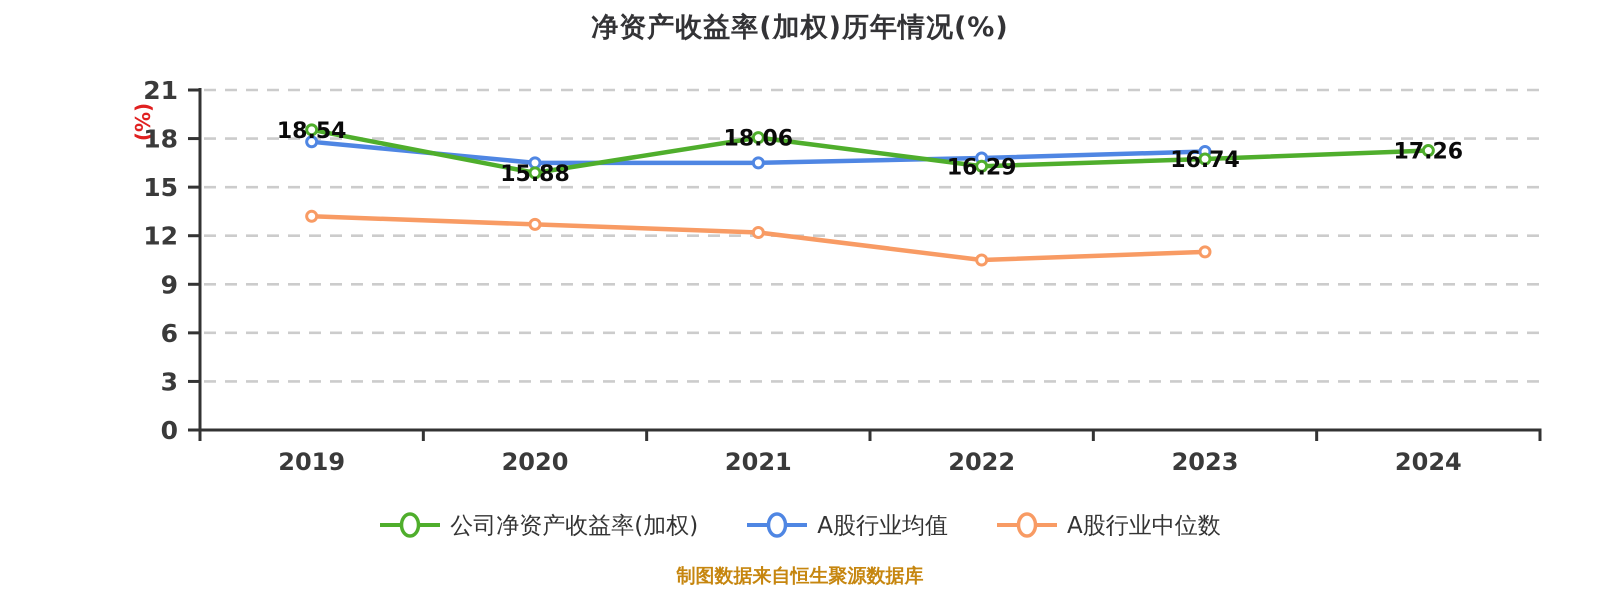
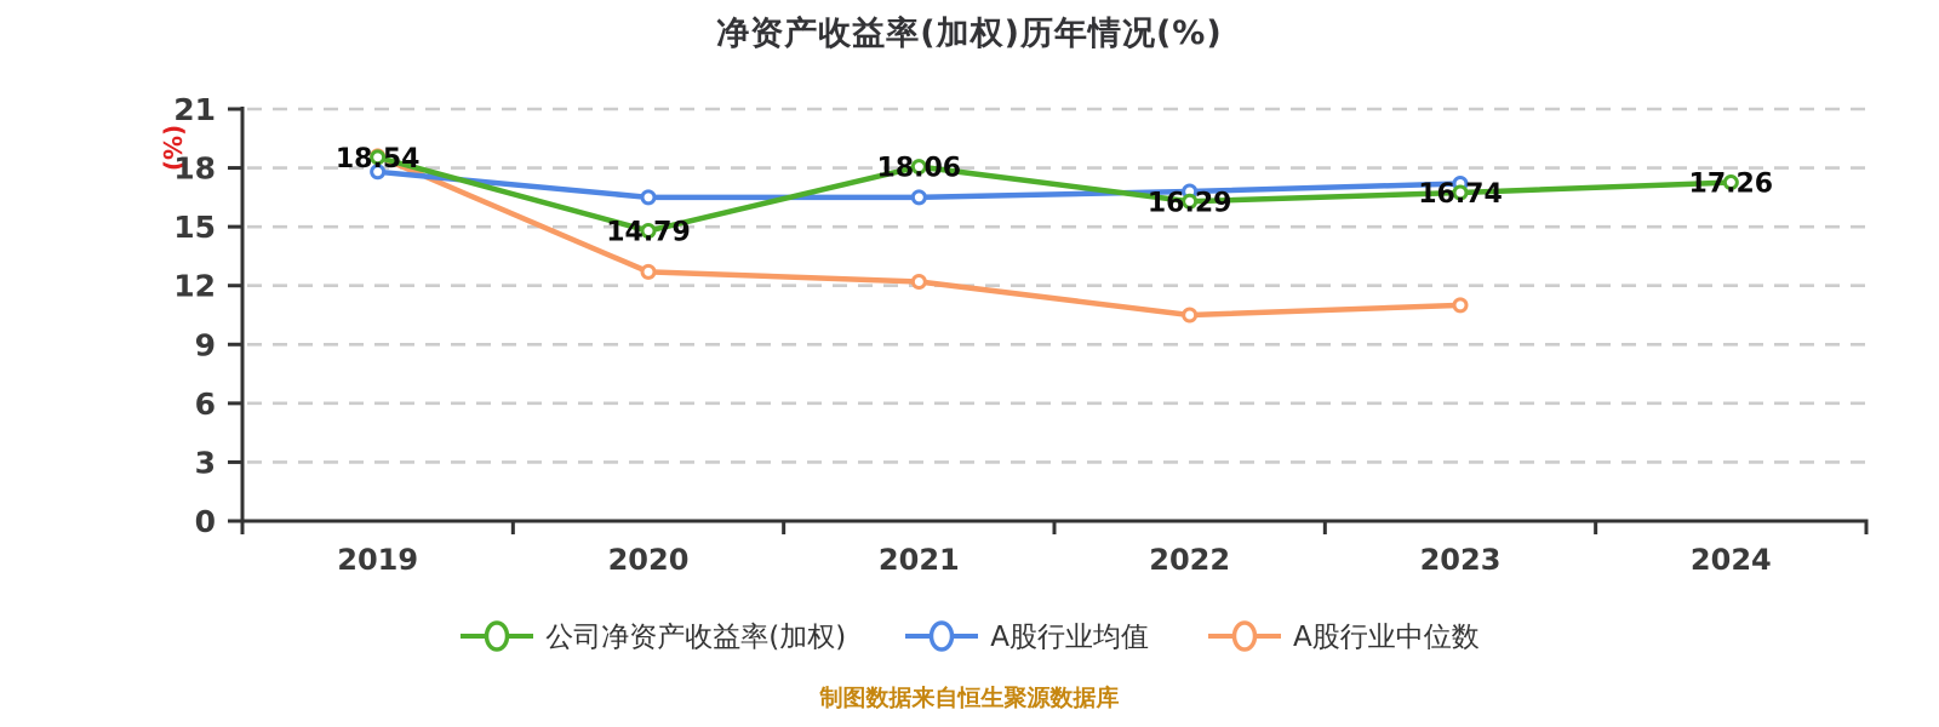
A股行业中位数/2019: 13.2 -> 18.6
公司净资产收益率(加权)/2020: 15.88 -> 14.79
